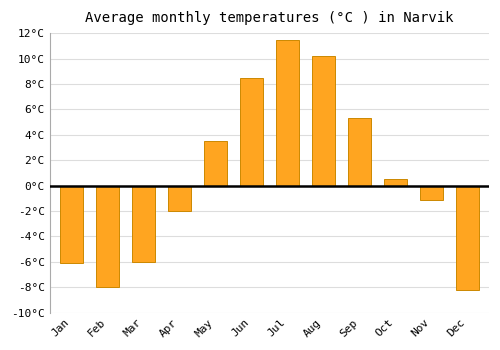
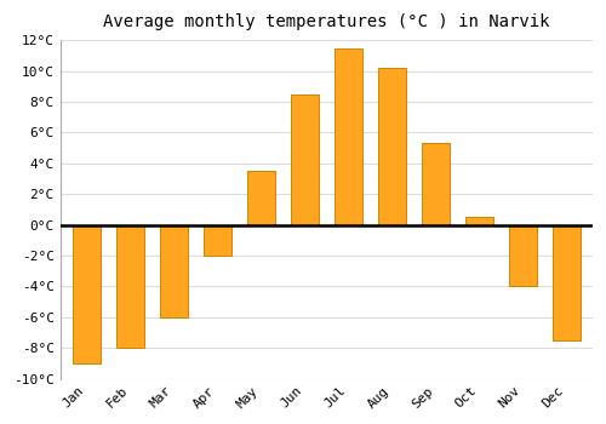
Jan: -6.1°C -> -9.0°C
Nov: -1.1°C -> -4.0°C
Dec: -8.2°C -> -7.5°C
